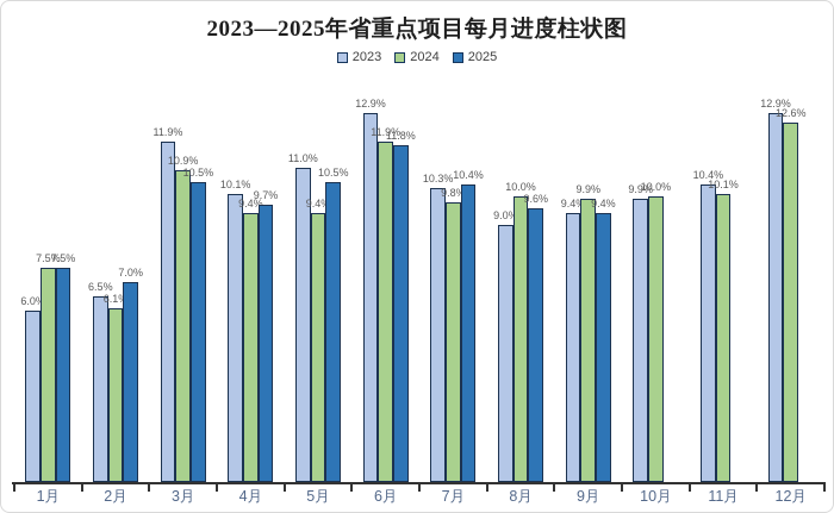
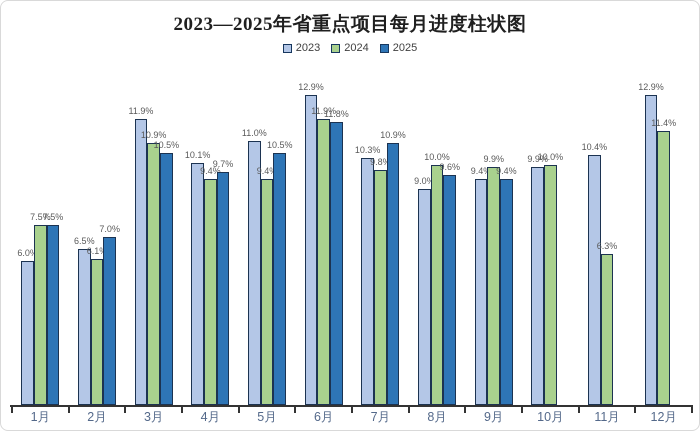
2025/7月: 10.4% -> 10.9%
2024/11月: 10.1% -> 6.3%
2024/12月: 12.6% -> 11.4%
